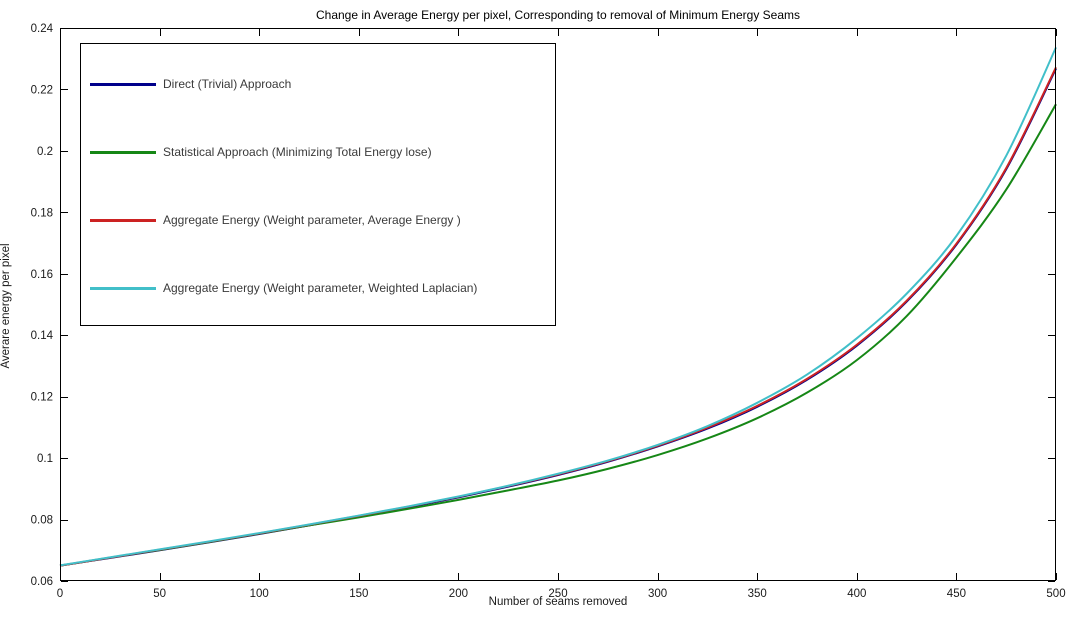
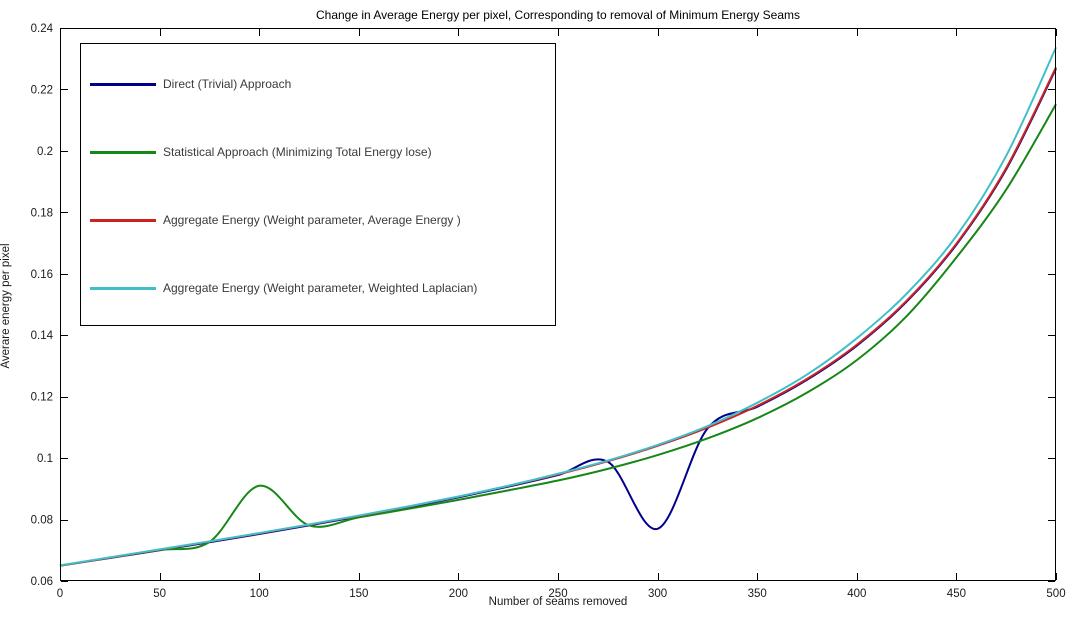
Statistical Approach (Minimizing Total Energy lose)/100: 0.075 -> 0.091
Direct (Trivial) Approach/300: 0.104 -> 0.077
